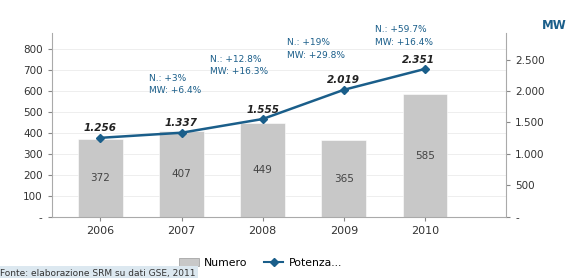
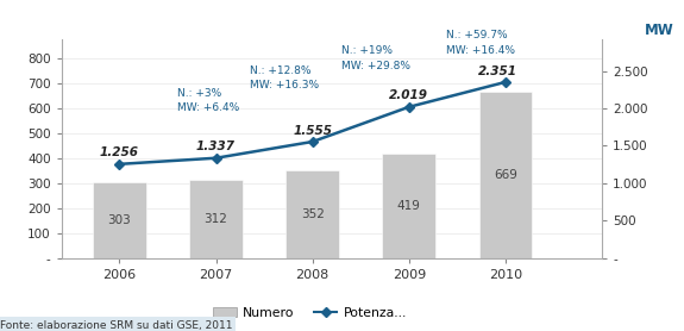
Numero/2006: 372 -> 303
Numero/2007: 407 -> 312
Numero/2008: 449 -> 352
Numero/2009: 365 -> 419
Numero/2010: 585 -> 669
